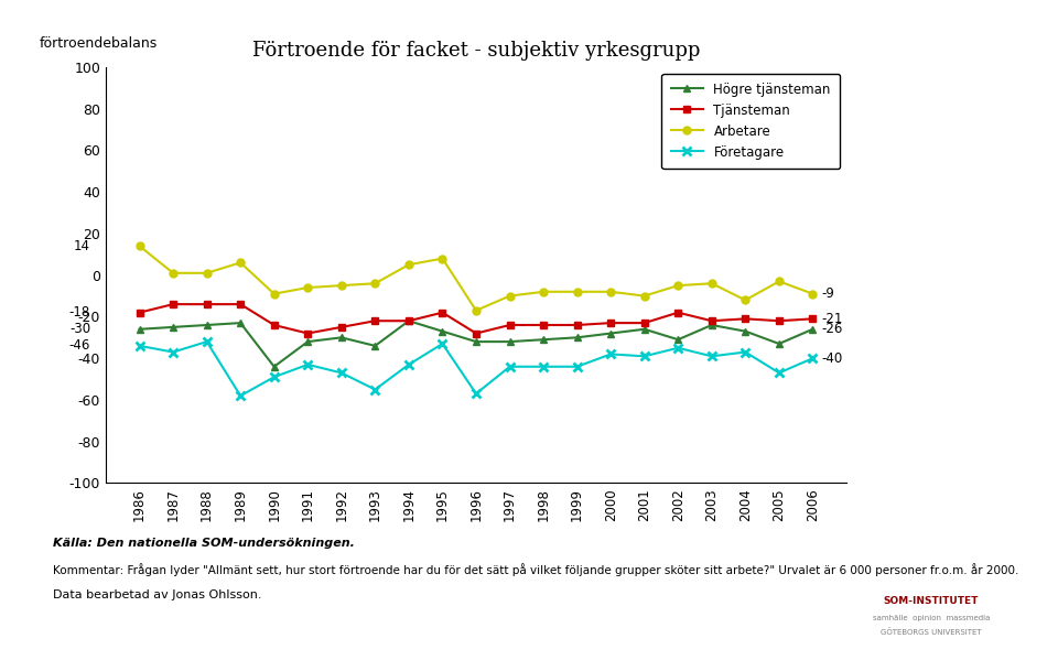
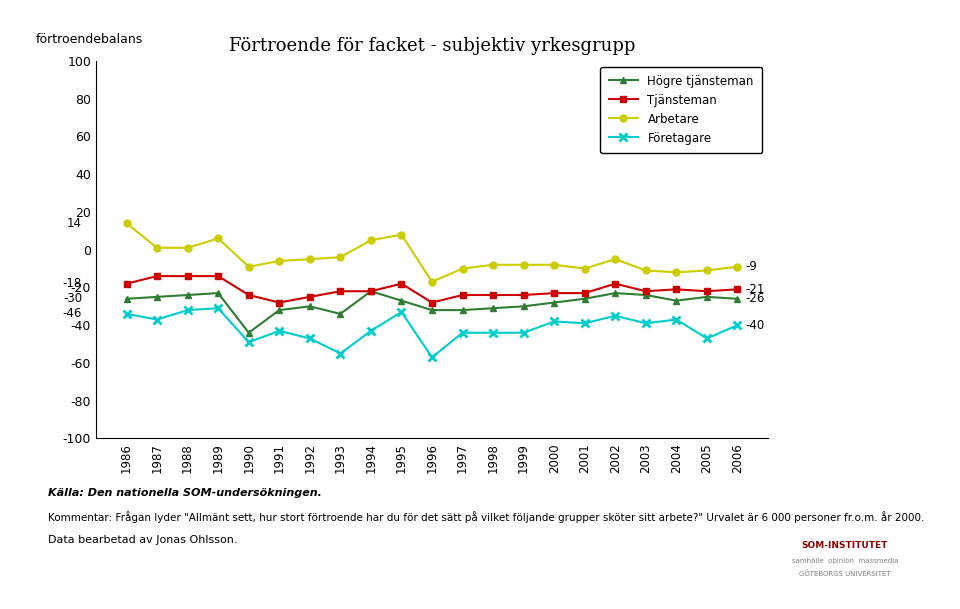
Företagare/1989: -58 -> -31
Högre tjänsteman/2002: -31 -> -23
Arbetare/2003: -4 -> -11
Högre tjänsteman/2005: -33 -> -25
Arbetare/2005: -3 -> -11
